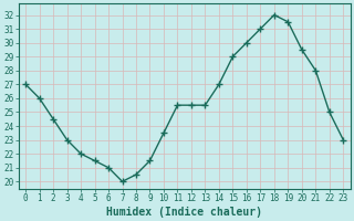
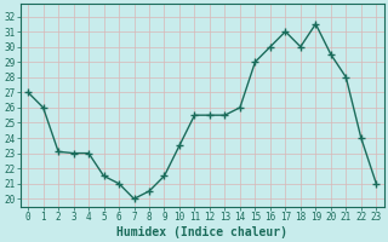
2: 24.5 -> 23.1
4: 22.0 -> 23.0
14: 27.0 -> 26.0
18: 32.0 -> 30.0
22: 25.0 -> 24.0
23: 23.0 -> 21.0
